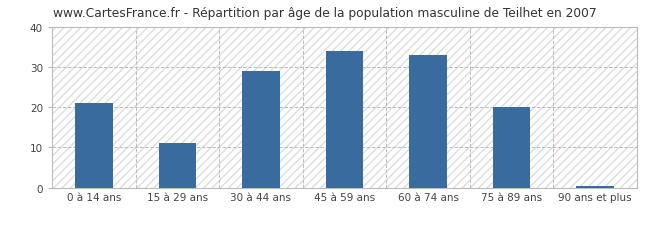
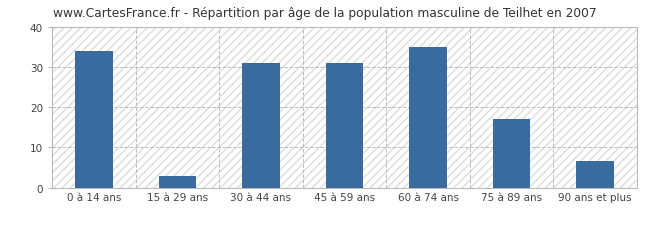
0 à 14 ans: 21.0 -> 34.0
15 à 29 ans: 11.0 -> 3.0
30 à 44 ans: 29.0 -> 31.0
45 à 59 ans: 34.0 -> 31.0
60 à 74 ans: 33.0 -> 35.0
75 à 89 ans: 20.0 -> 17.0
90 ans et plus: 0.5 -> 6.5
